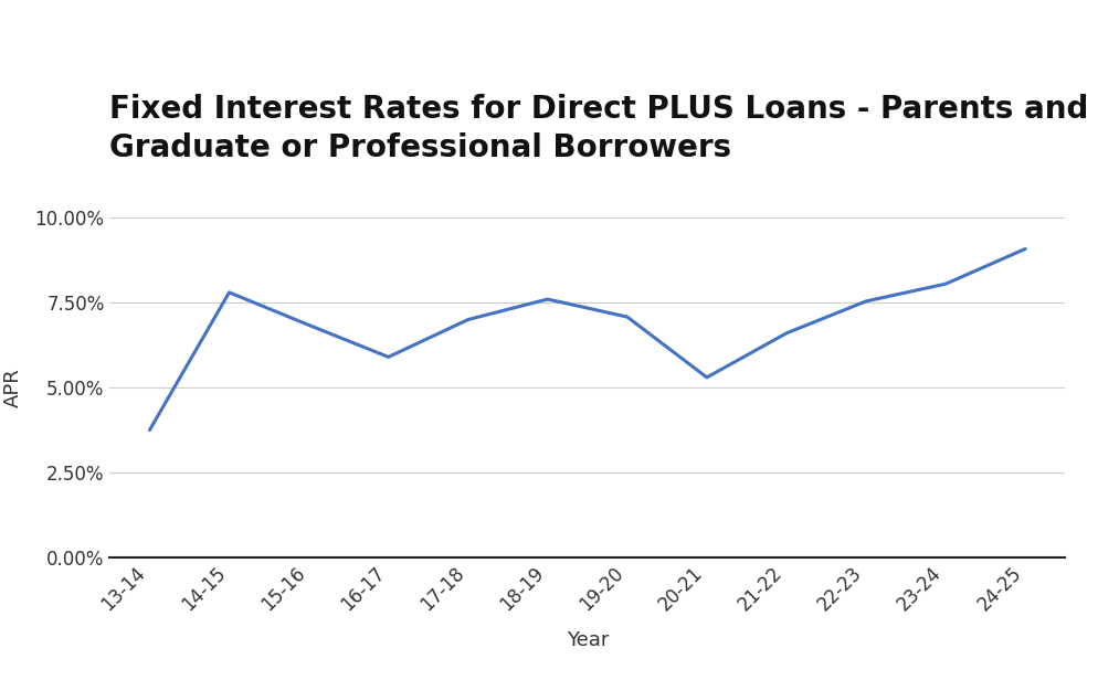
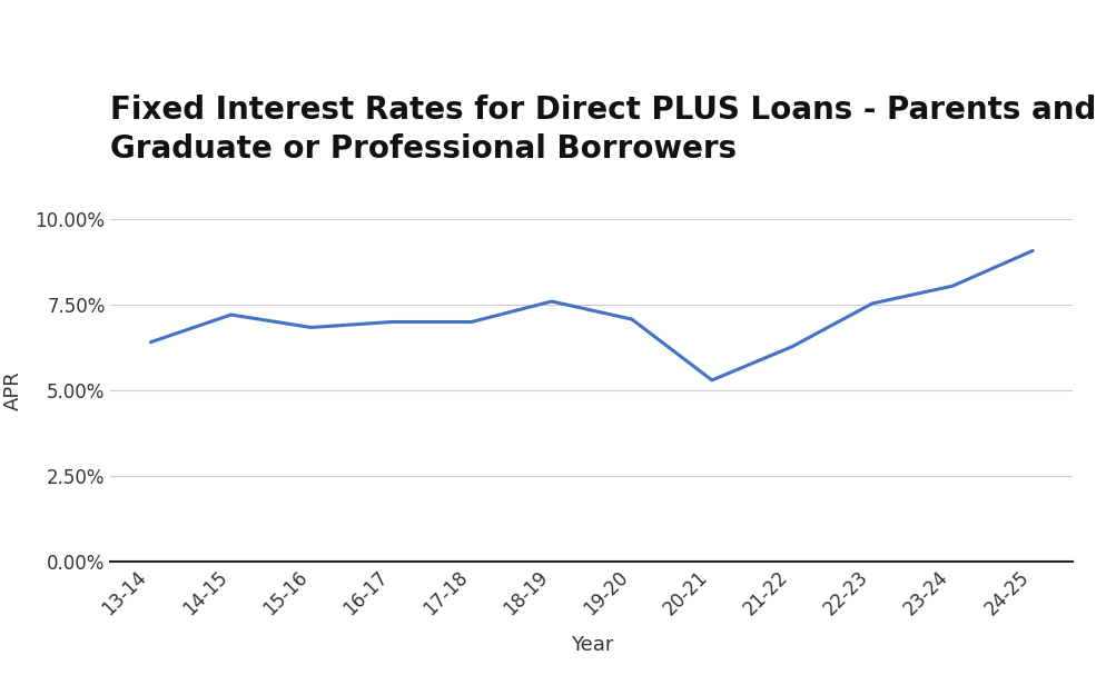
13-14: 3.75% -> 6.41%
14-15: 7.80% -> 7.21%
16-17: 5.90% -> 7.00%
21-22: 6.60% -> 6.28%
